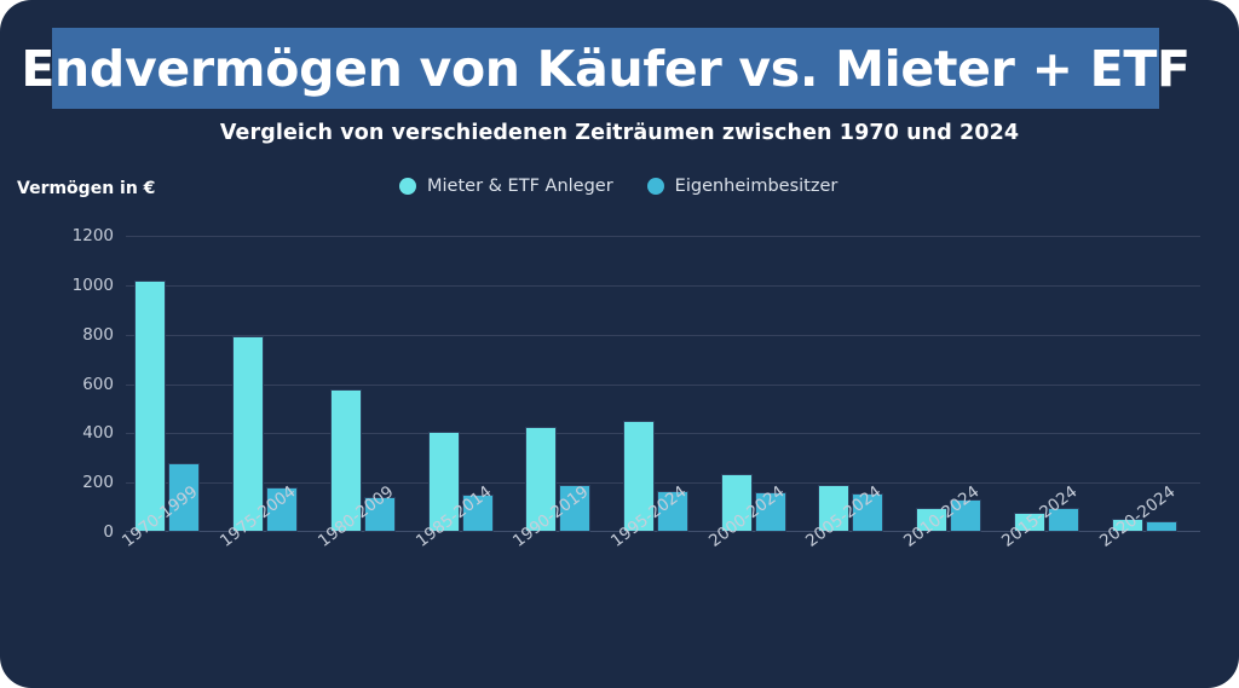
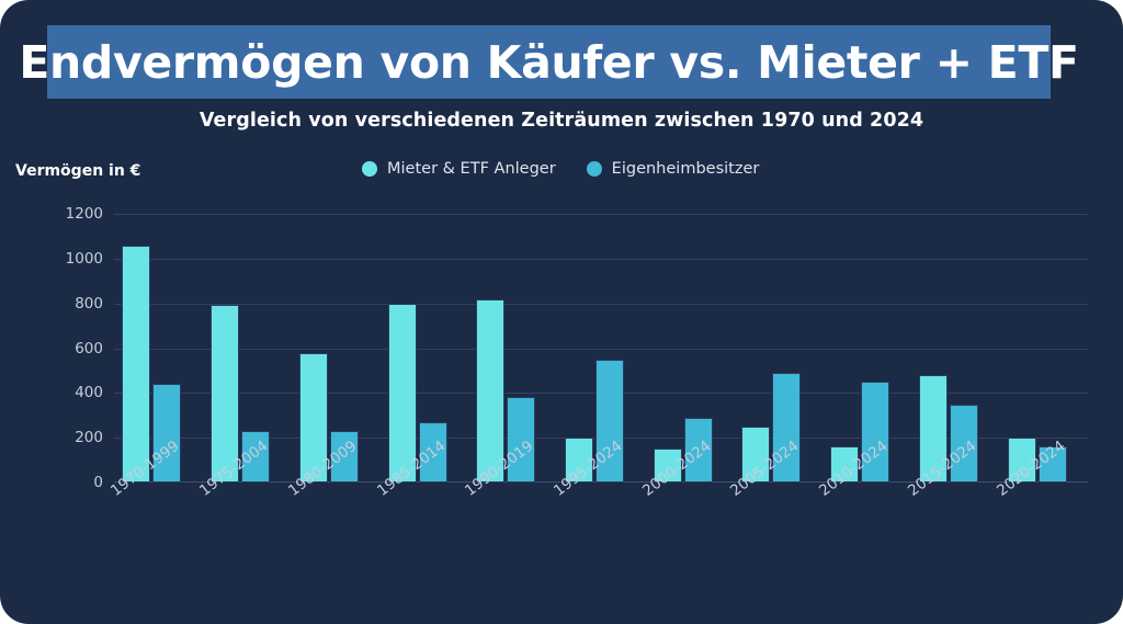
Mieter & ETF Anleger/1970-1999: 1020 -> 1060
Eigenheimbesitzer/1970-1999: 280 -> 440
Eigenheimbesitzer/1975-2004: 180 -> 230
Eigenheimbesitzer/1980-2009: 140 -> 230
Mieter & ETF Anleger/1985-2014: 400 -> 800
Eigenheimbesitzer/1985-2014: 150 -> 270
Mieter & ETF Anleger/1990-2019: 420 -> 820
Eigenheimbesitzer/1990-2019: 190 -> 380
Mieter & ETF Anleger/1995-2024: 450 -> 200
Eigenheimbesitzer/1995-2024: 160 -> 550
Mieter & ETF Anleger/2000-2024: 240 -> 150
Eigenheimbesitzer/2000-2024: 160 -> 290
Mieter & ETF Anleger/2005-2024: 190 -> 250
Eigenheimbesitzer/2005-2024: 160 -> 490
Mieter & ETF Anleger/2010-2024: 100 -> 160
Eigenheimbesitzer/2010-2024: 130 -> 450
Mieter & ETF Anleger/2015-2024: 80 -> 480
Eigenheimbesitzer/2015-2024: 100 -> 350
Mieter & ETF Anleger/2020-2024: 60 -> 200
Eigenheimbesitzer/2020-2024: 40 -> 160
